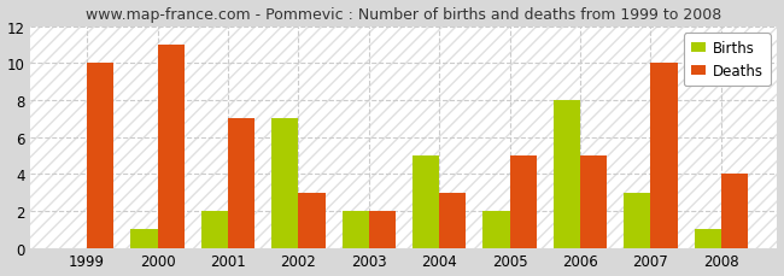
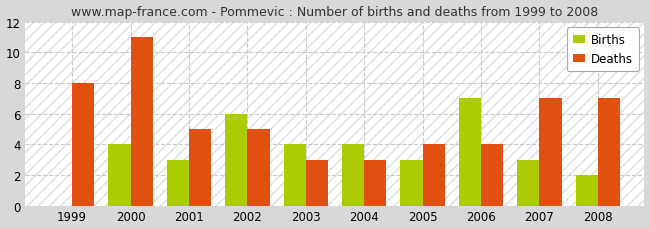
Deaths/1999: 10 -> 8
Births/2000: 1 -> 4
Births/2001: 2 -> 3
Deaths/2001: 7 -> 5
Births/2002: 7 -> 6
Deaths/2002: 3 -> 5
Births/2003: 2 -> 4
Deaths/2003: 2 -> 3
Births/2004: 5 -> 4
Births/2005: 2 -> 3
Deaths/2005: 5 -> 4
Births/2006: 8 -> 7
Deaths/2006: 5 -> 4
Deaths/2007: 10 -> 7
Births/2008: 1 -> 2
Deaths/2008: 4 -> 7
